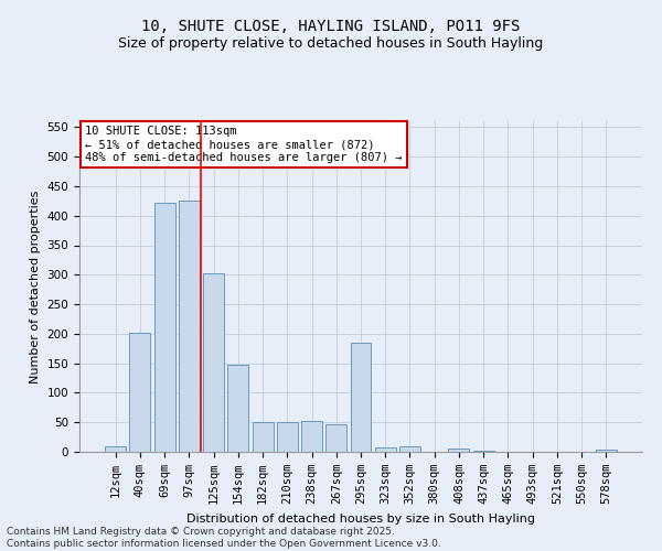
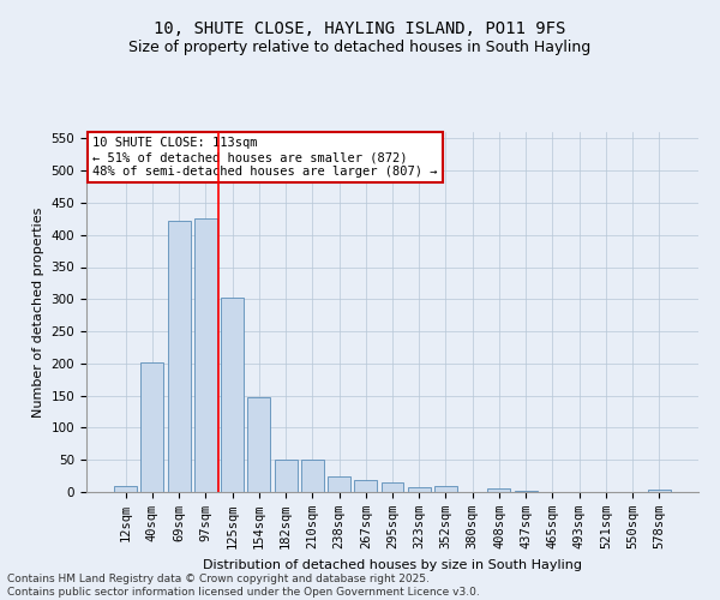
238sqm: 52 -> 25
267sqm: 46 -> 18
295sqm: 184 -> 15
